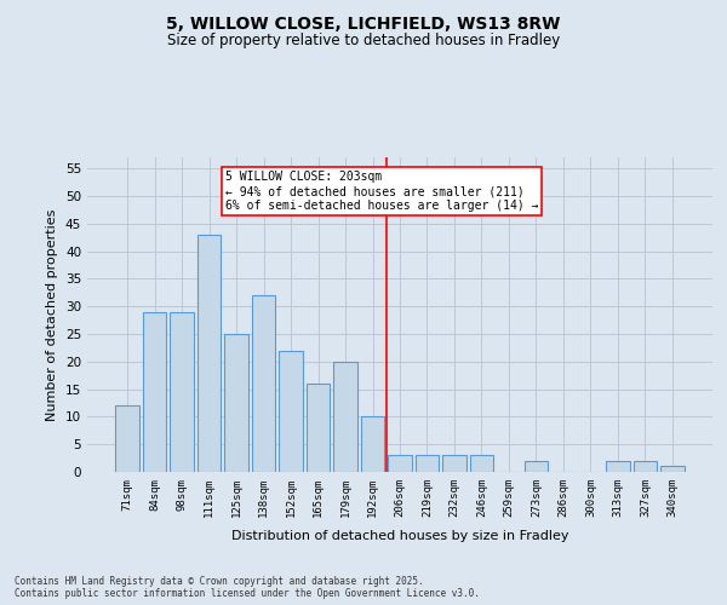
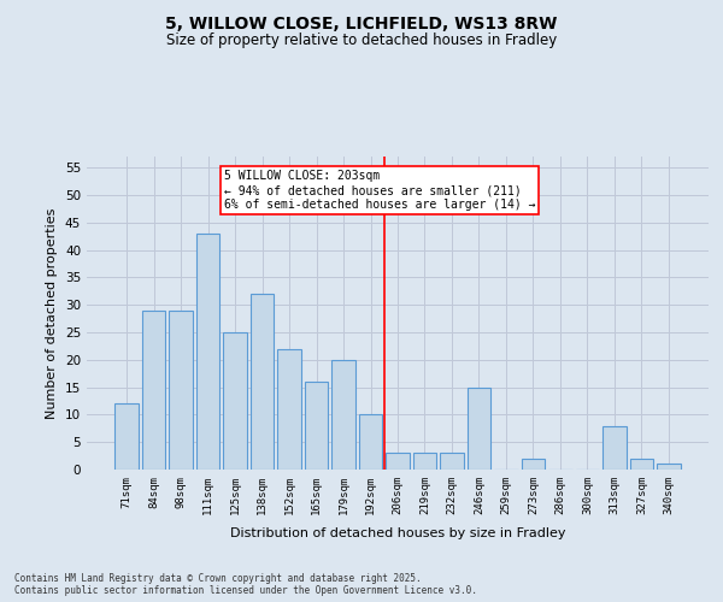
246sqm: 3 -> 15
313sqm: 2 -> 8
